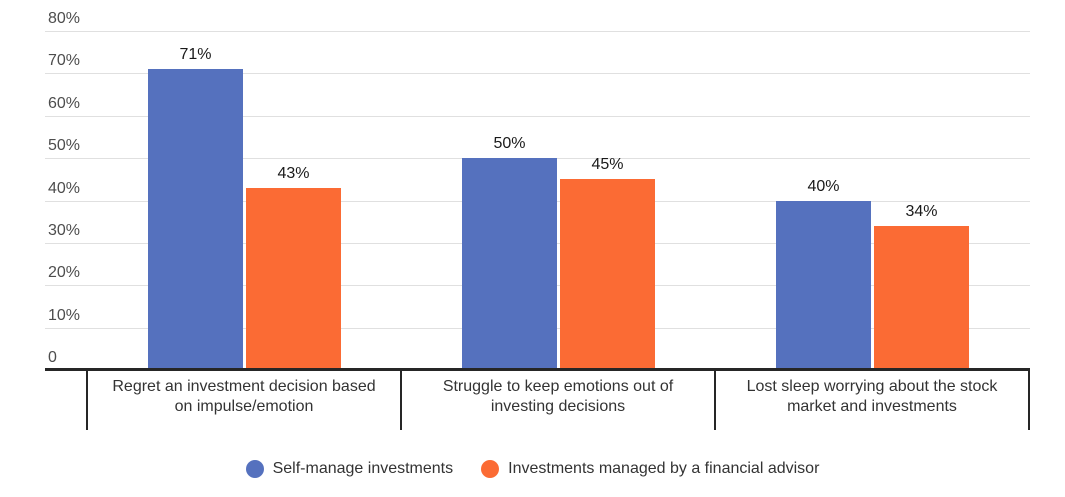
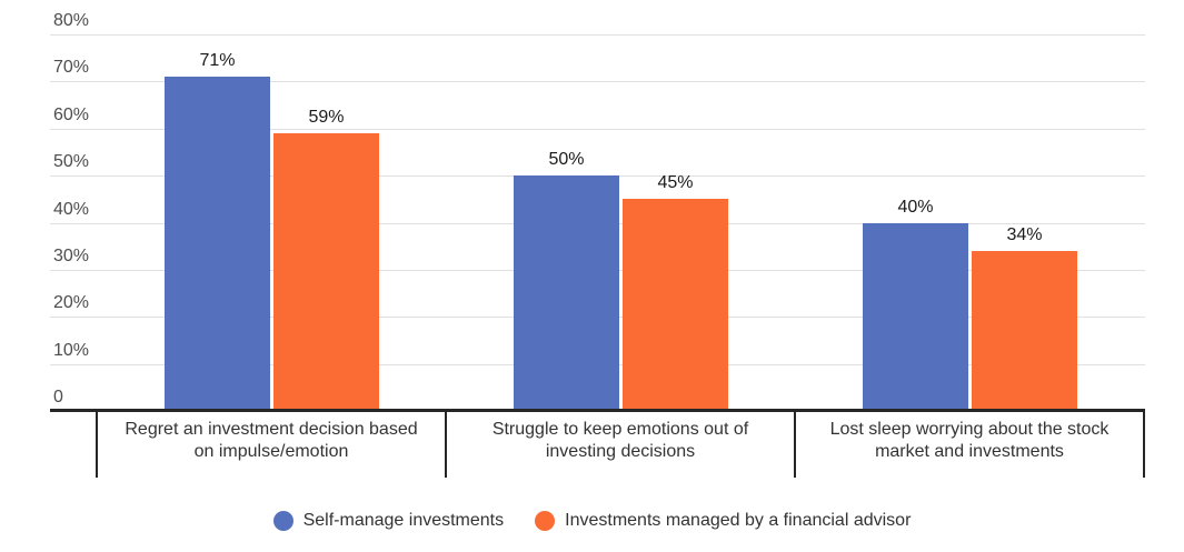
Investments managed by a financial advisor/Regret an investment decision based on impulse/emotion: 43% -> 59%
